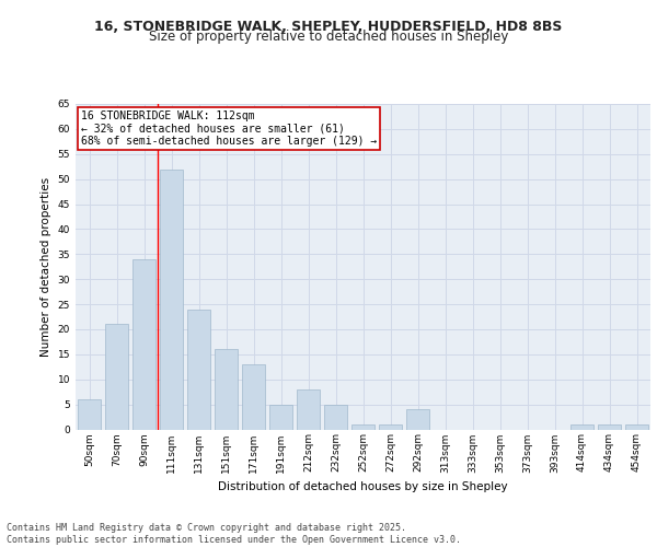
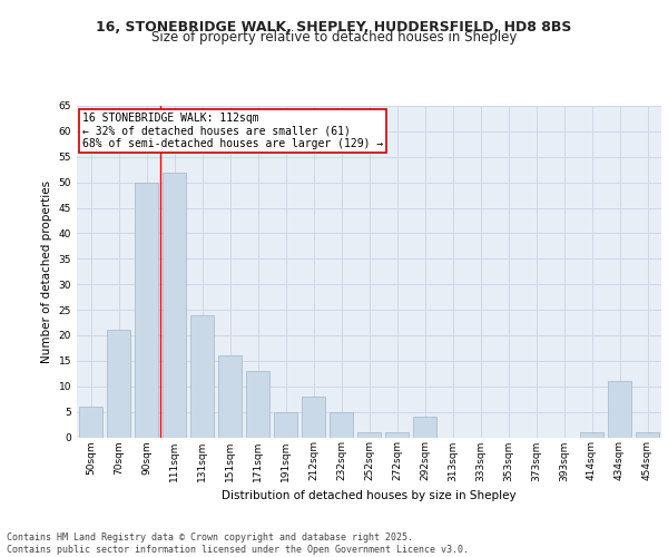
90sqm: 34 -> 50
434sqm: 1 -> 11
